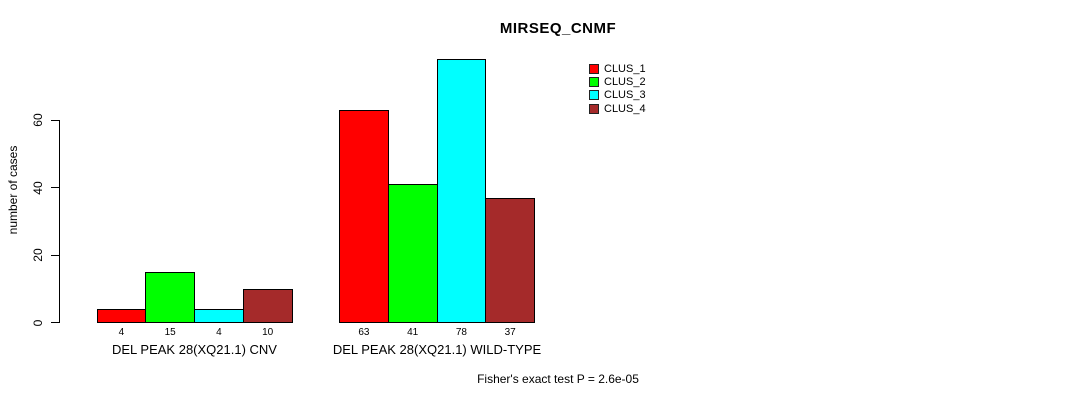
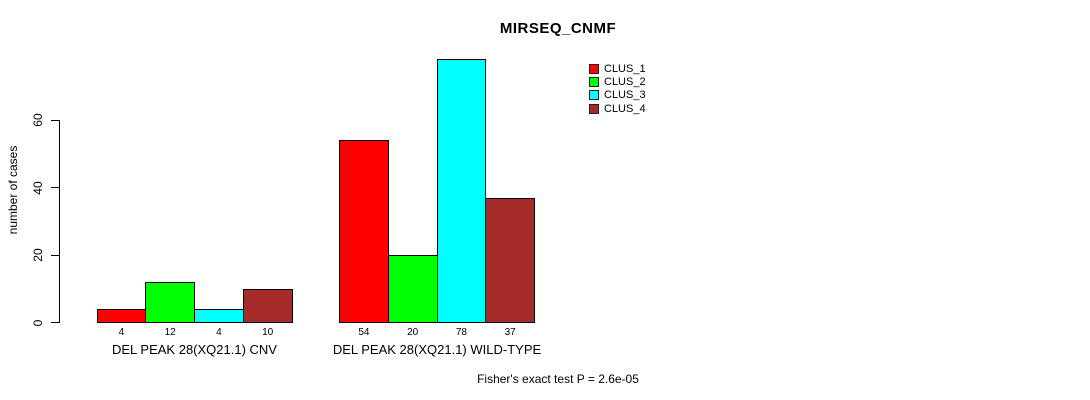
CLUS_2/DEL PEAK 28(XQ21.1) CNV: 15 -> 12
CLUS_1/DEL PEAK 28(XQ21.1) WILD-TYPE: 63 -> 54
CLUS_2/DEL PEAK 28(XQ21.1) WILD-TYPE: 41 -> 20
